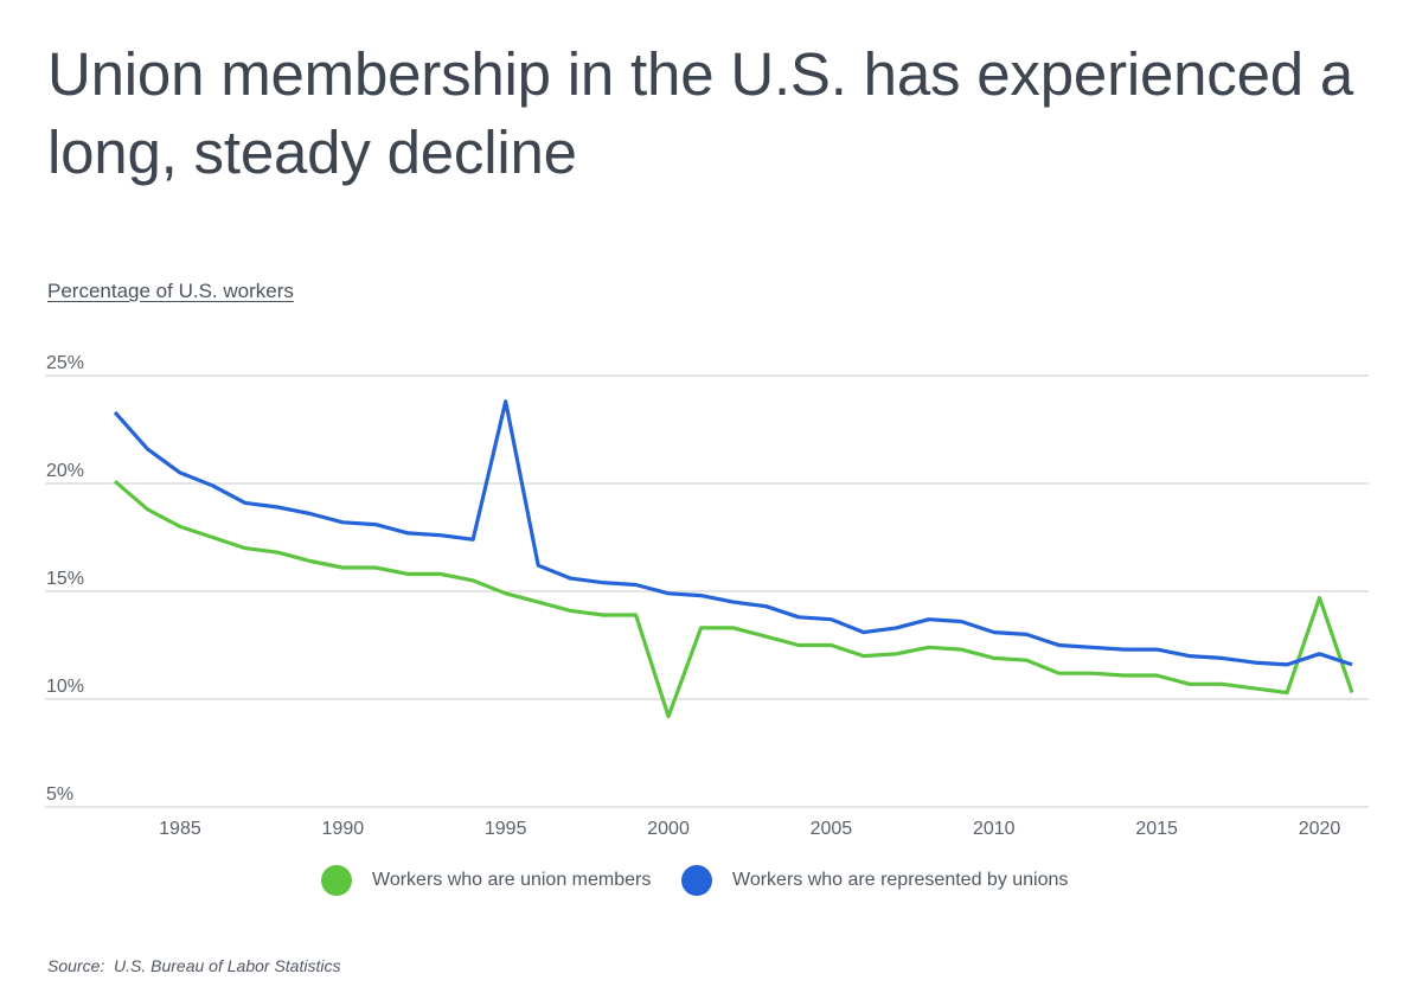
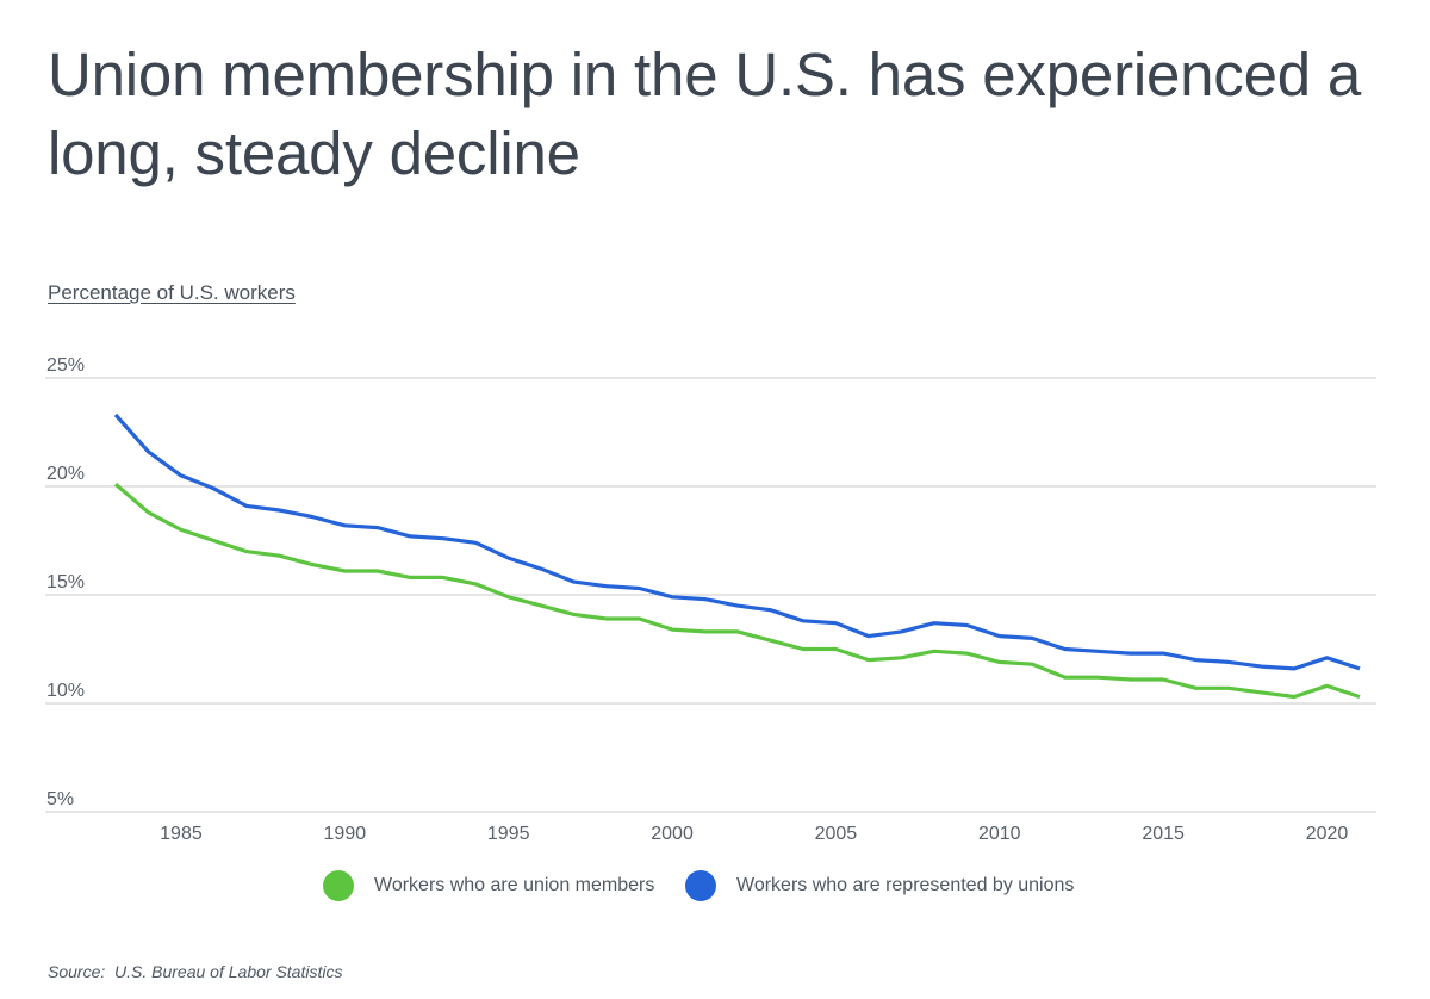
Workers who are represented by unions/1995: 23.8% -> 16.7%
Workers who are union members/2000: 9.2% -> 13.4%
Workers who are union members/2020: 14.7% -> 10.8%
